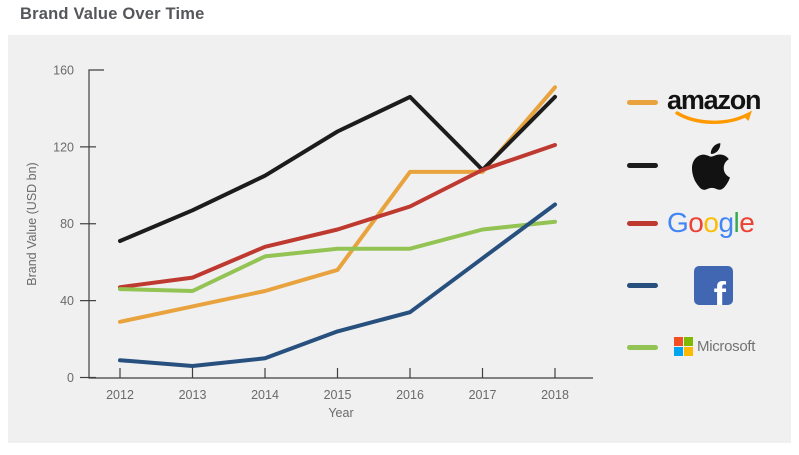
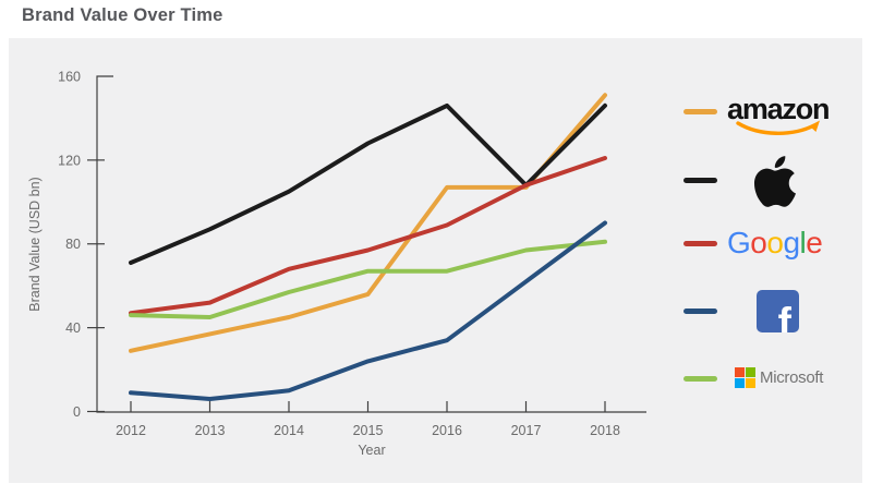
Microsoft/2014: 63 -> 57
